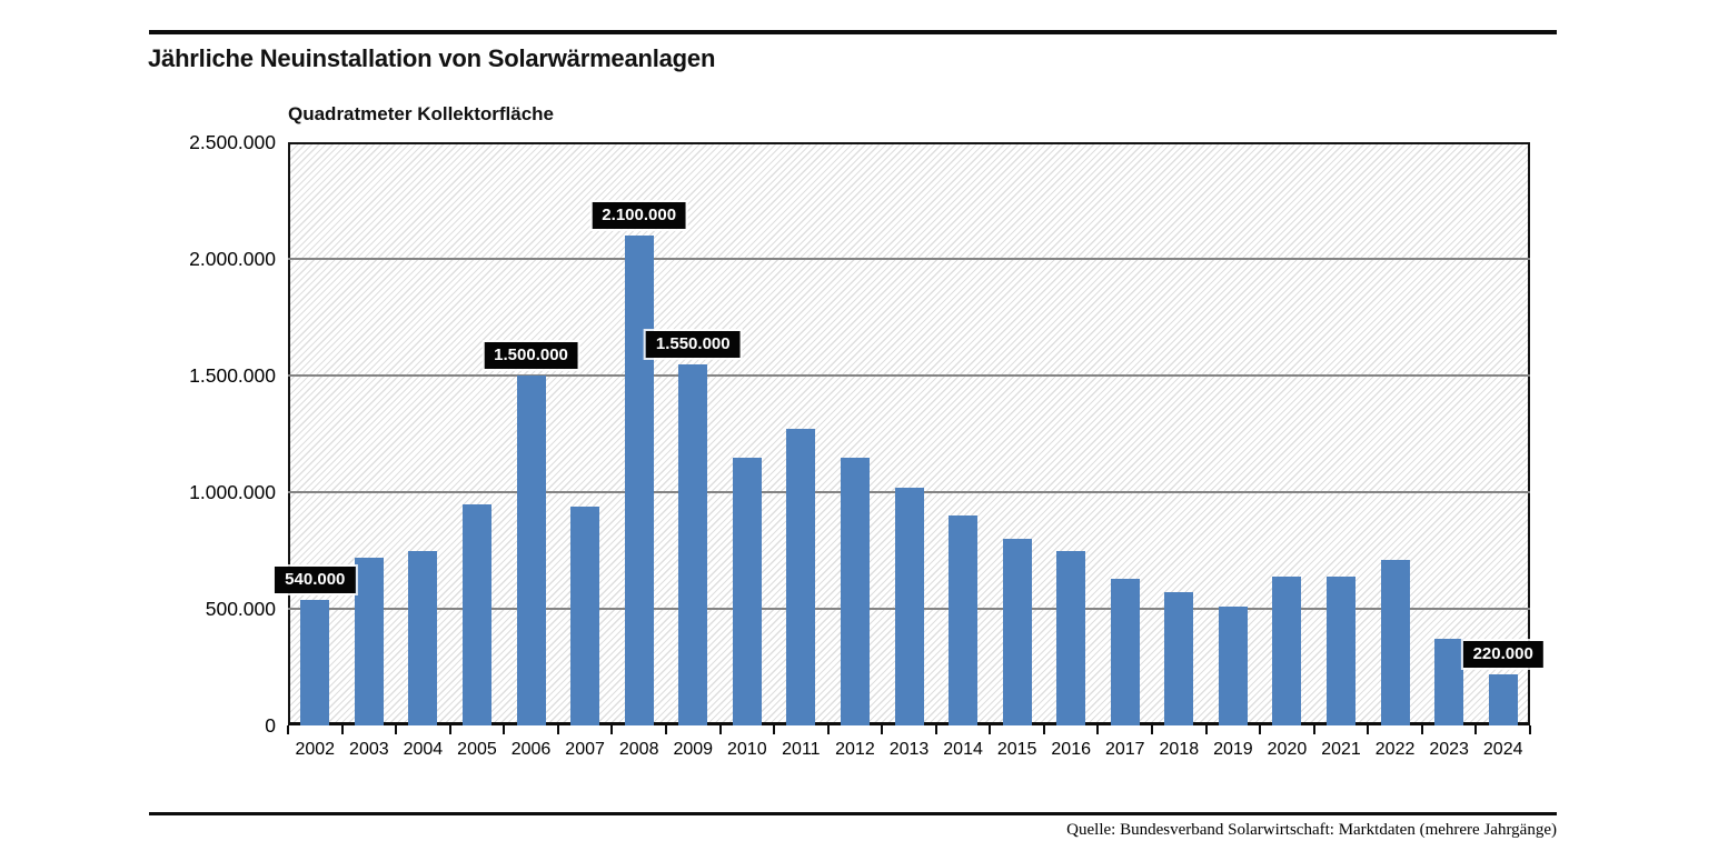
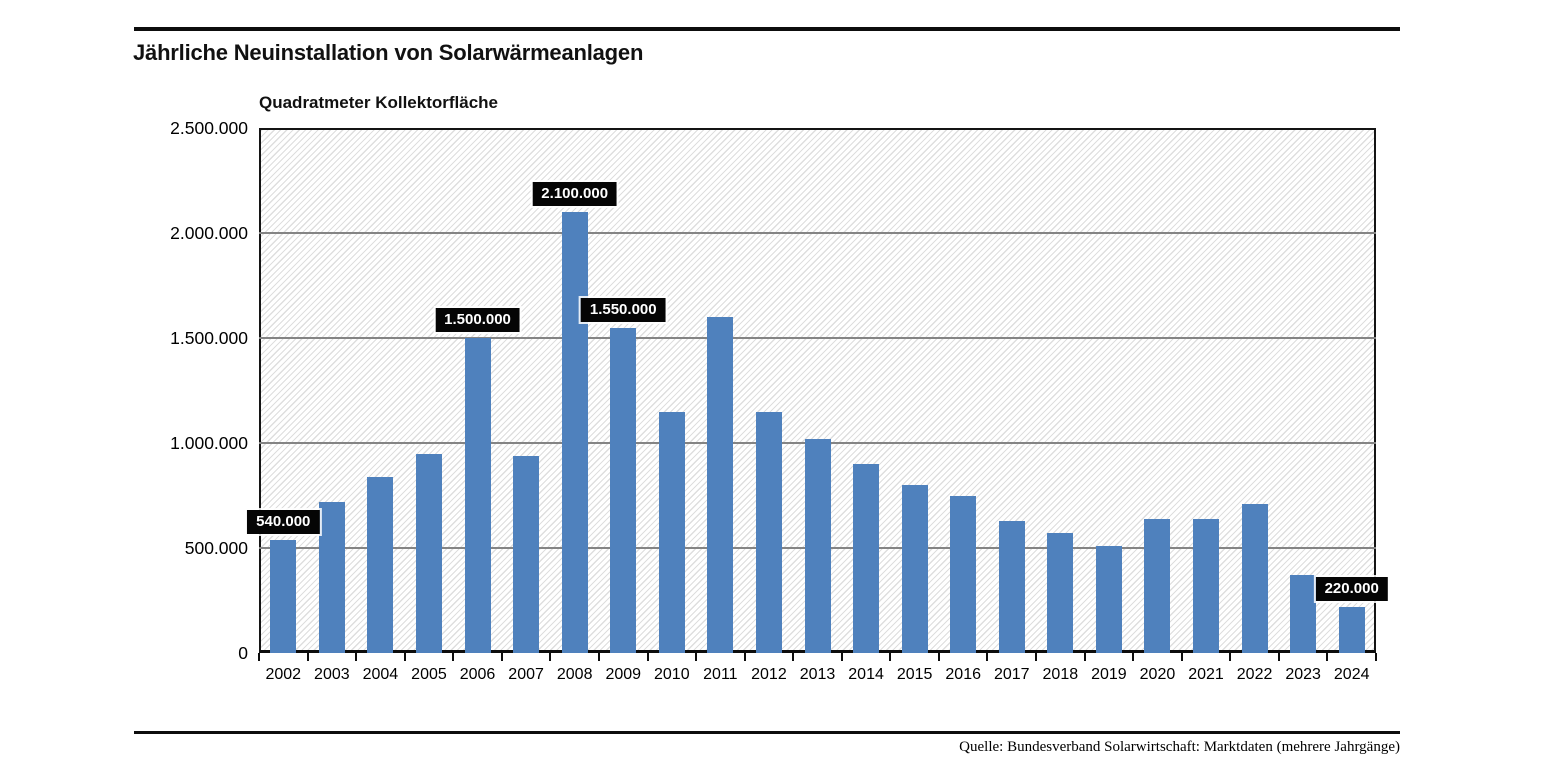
2004: 750000 -> 840000
2011: 1270000 -> 1600000
